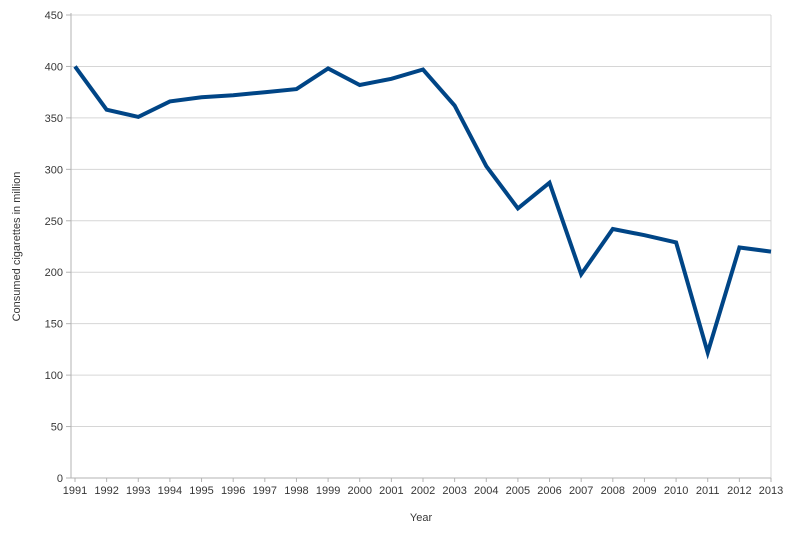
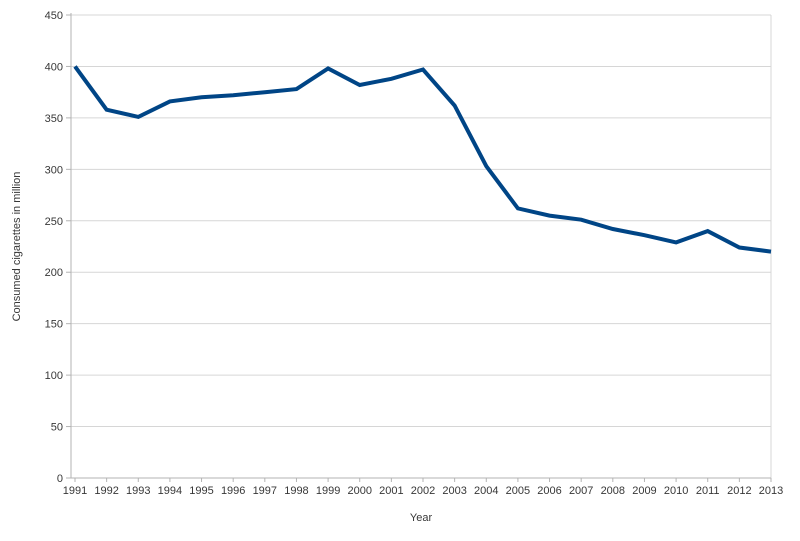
2006: 287 -> 255
2007: 198 -> 251
2011: 122 -> 240
